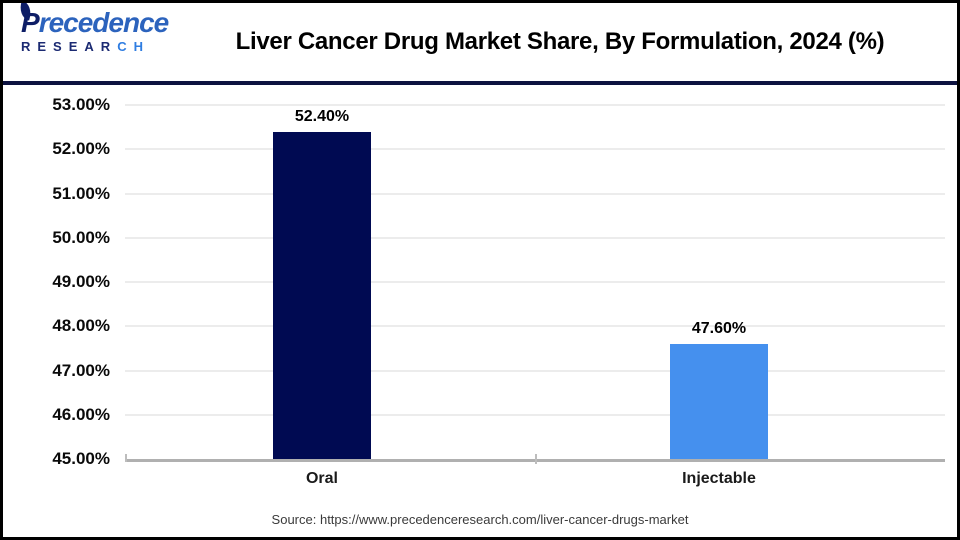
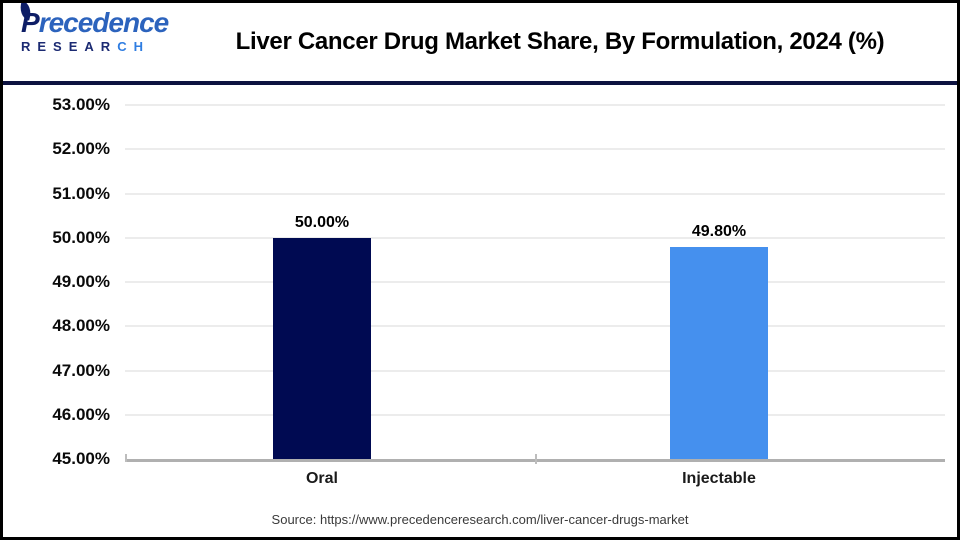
Oral: 52.40% -> 50.00%
Injectable: 47.60% -> 49.80%
